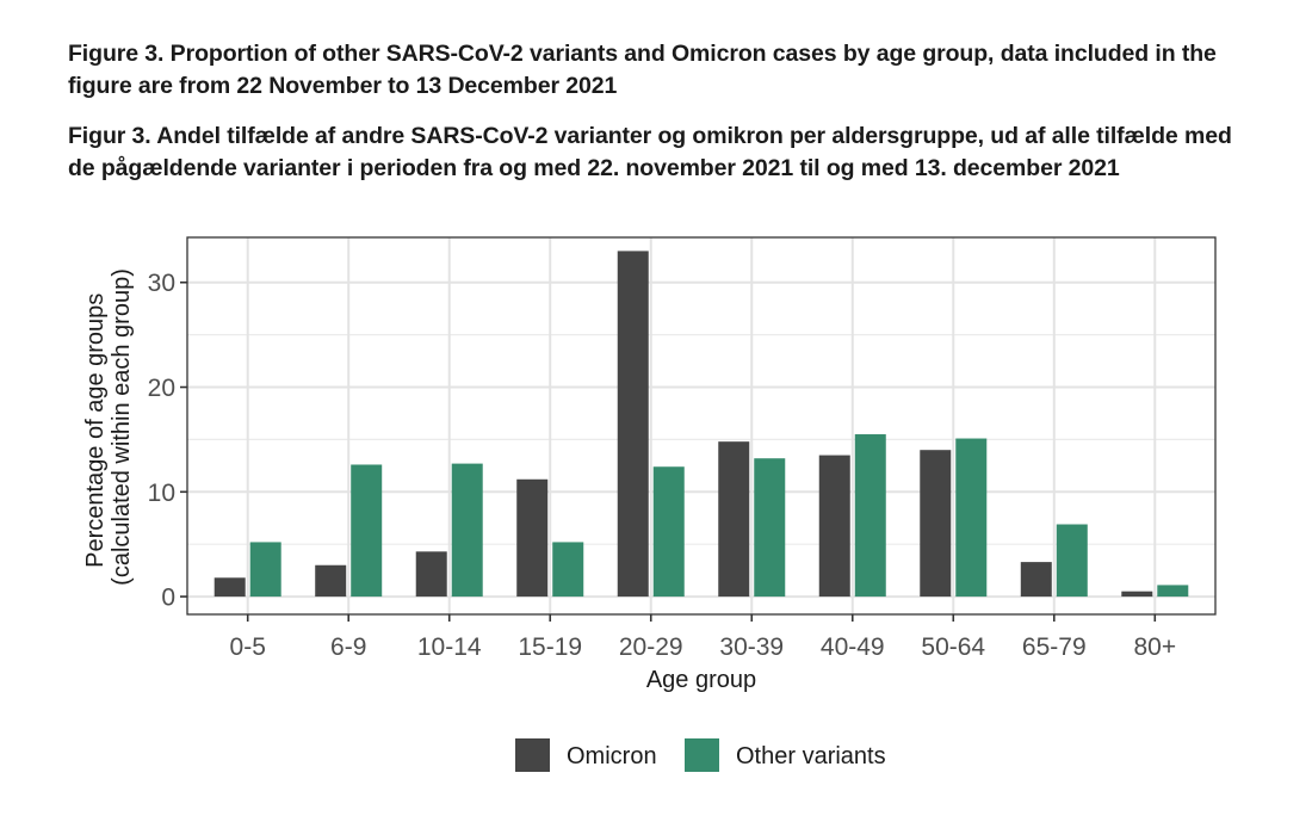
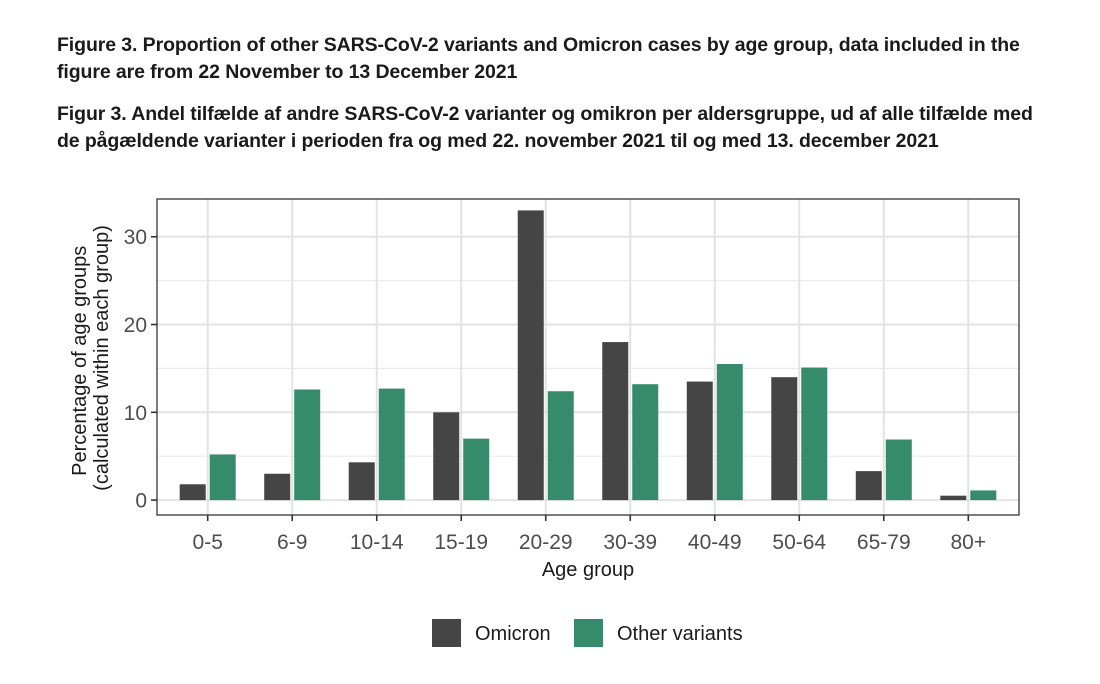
Omicron/15-19: 11 -> 10
Other variants/15-19: 5 -> 7
Omicron/30-39: 15 -> 18
